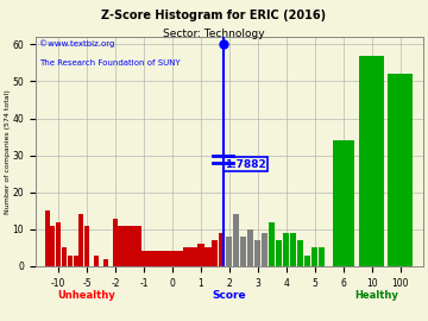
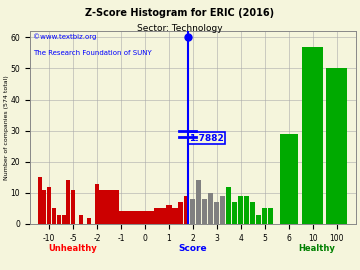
6: 34 -> 29
100: 52 -> 50
